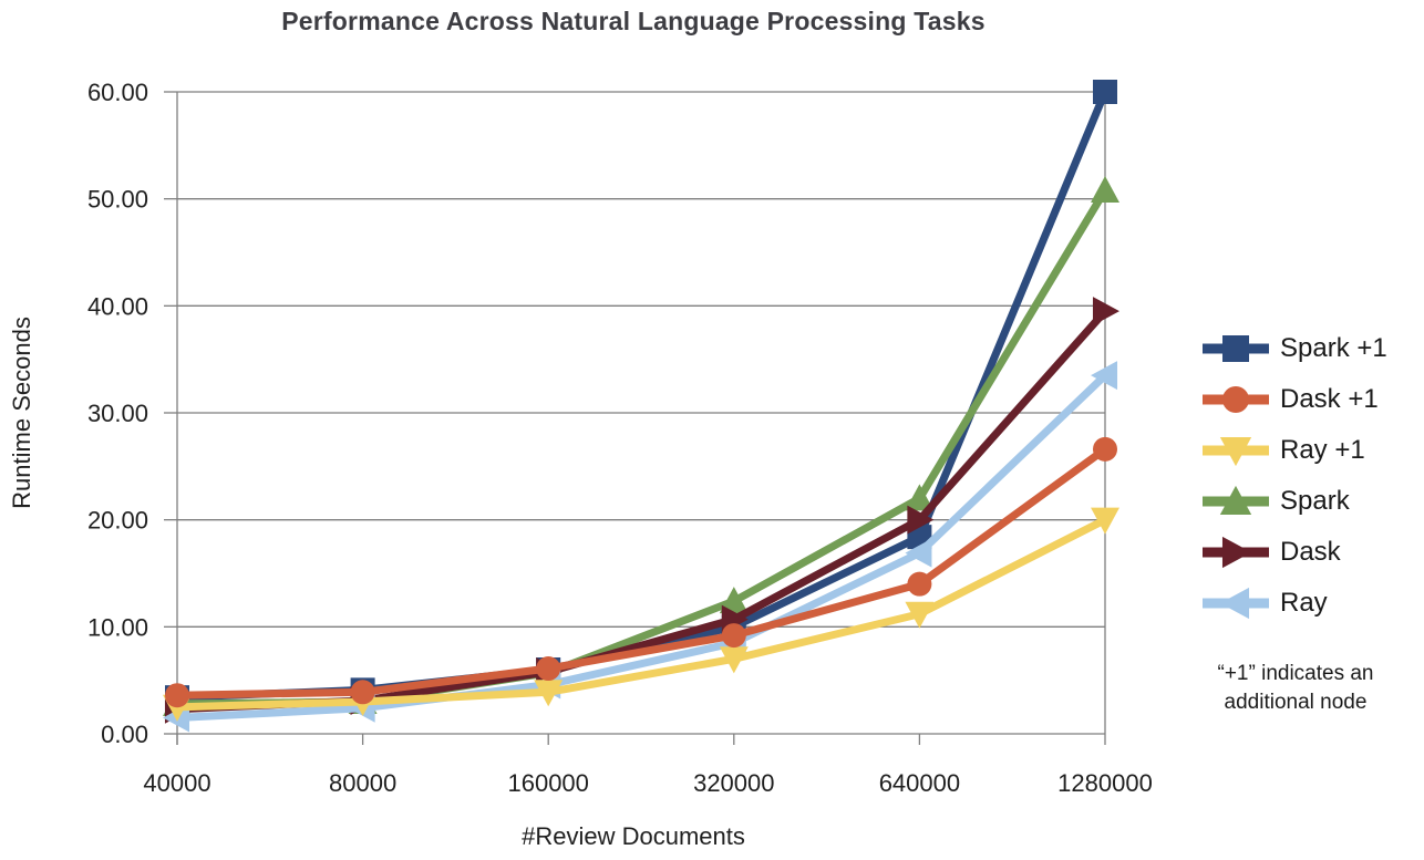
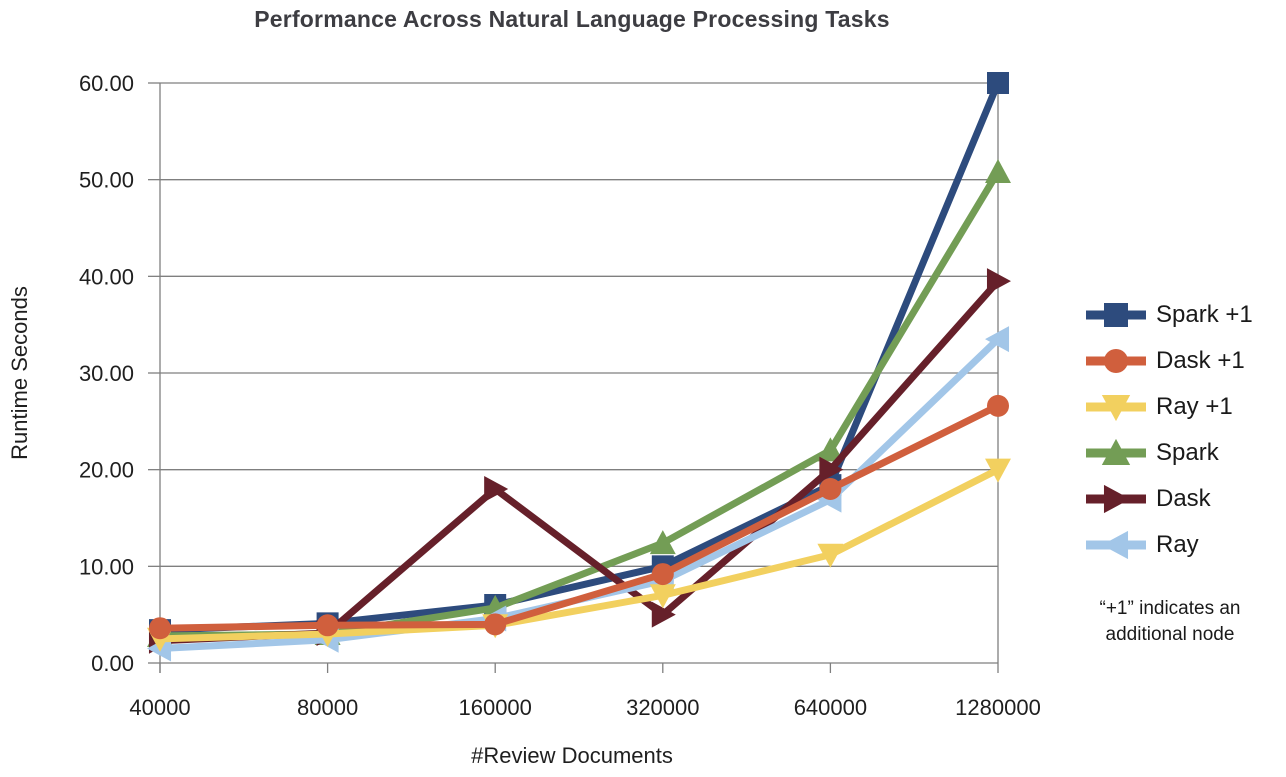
Dask +1/160000: 6 -> 4
Dask/160000: 6 -> 18
Dask/320000: 11 -> 5
Dask +1/640000: 14 -> 18
